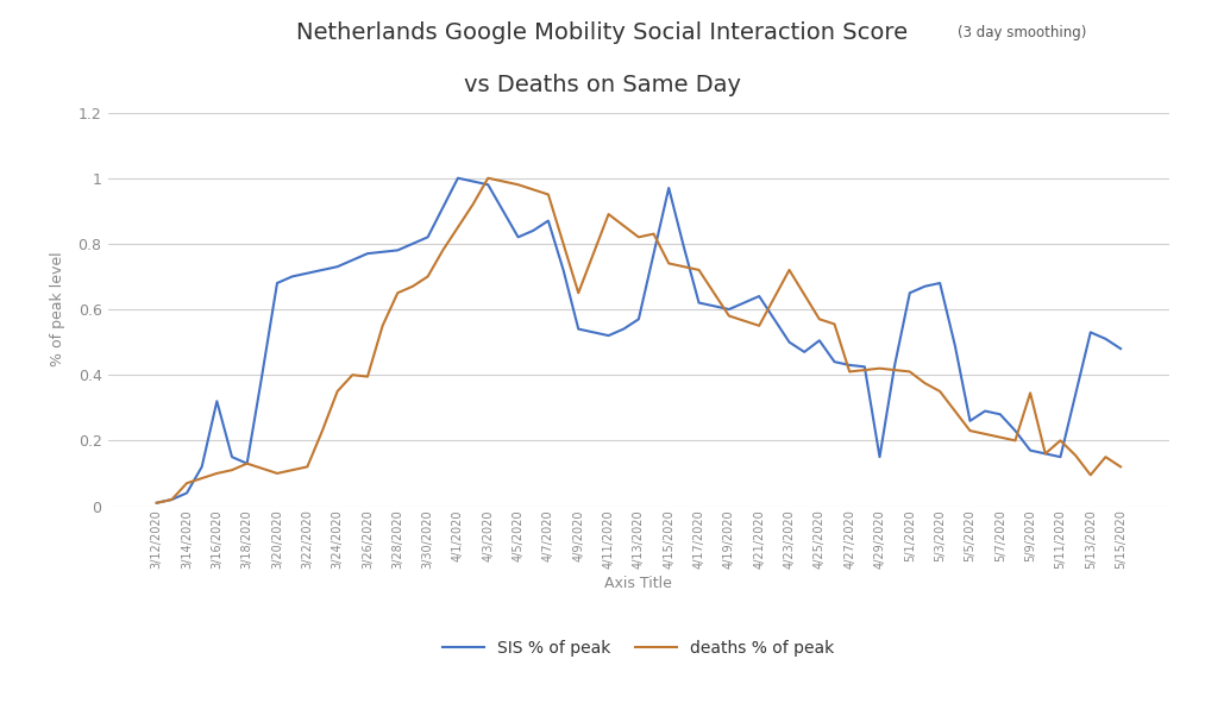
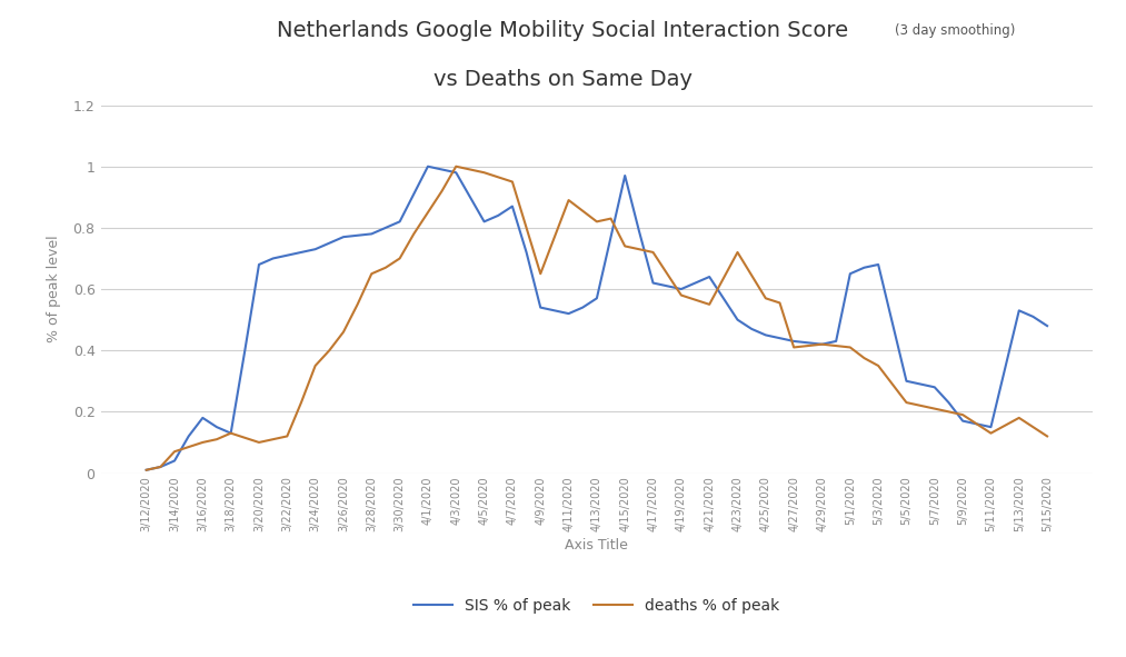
SIS % of peak/3/16/2020: 0.320 -> 0.180
deaths % of peak/3/26/2020: 0.395 -> 0.460
SIS % of peak/4/25/2020: 0.505 -> 0.450
SIS % of peak/4/29/2020: 0.150 -> 0.420
SIS % of peak/5/5/2020: 0.260 -> 0.300
deaths % of peak/5/9/2020: 0.345 -> 0.190
deaths % of peak/5/11/2020: 0.200 -> 0.130
deaths % of peak/5/13/2020: 0.095 -> 0.180
